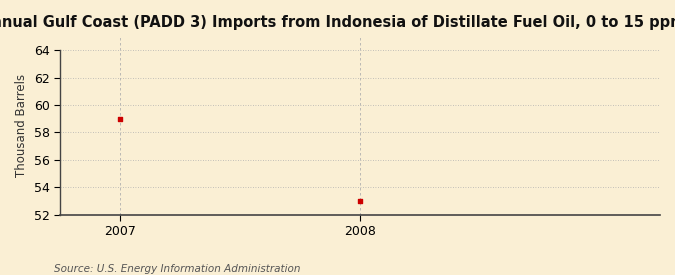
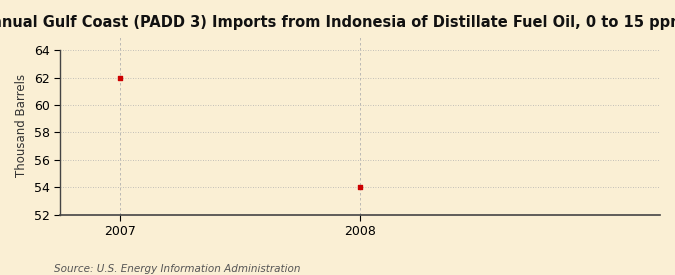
2007: 59 -> 62
2008: 53 -> 54
